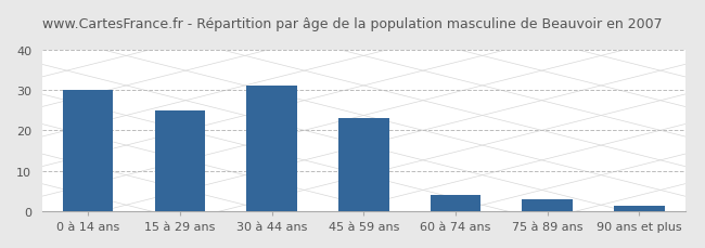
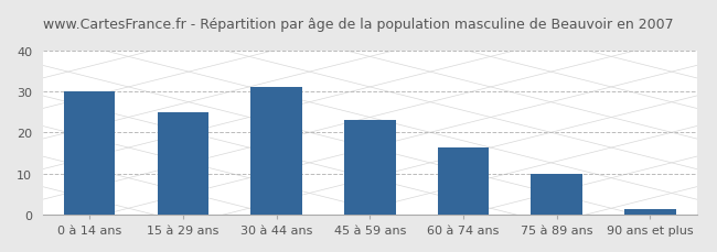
60 à 74 ans: 4.0 -> 16.3
75 à 89 ans: 3.0 -> 10.0
